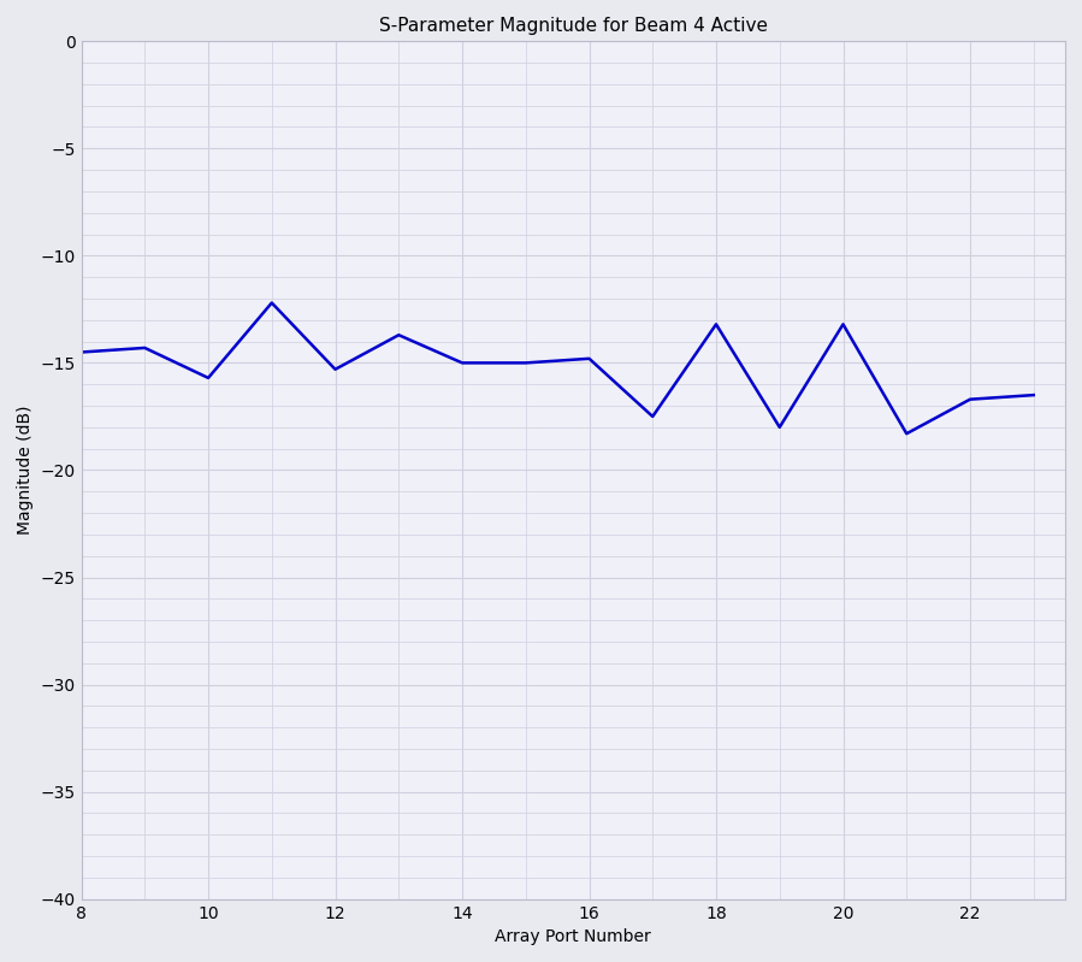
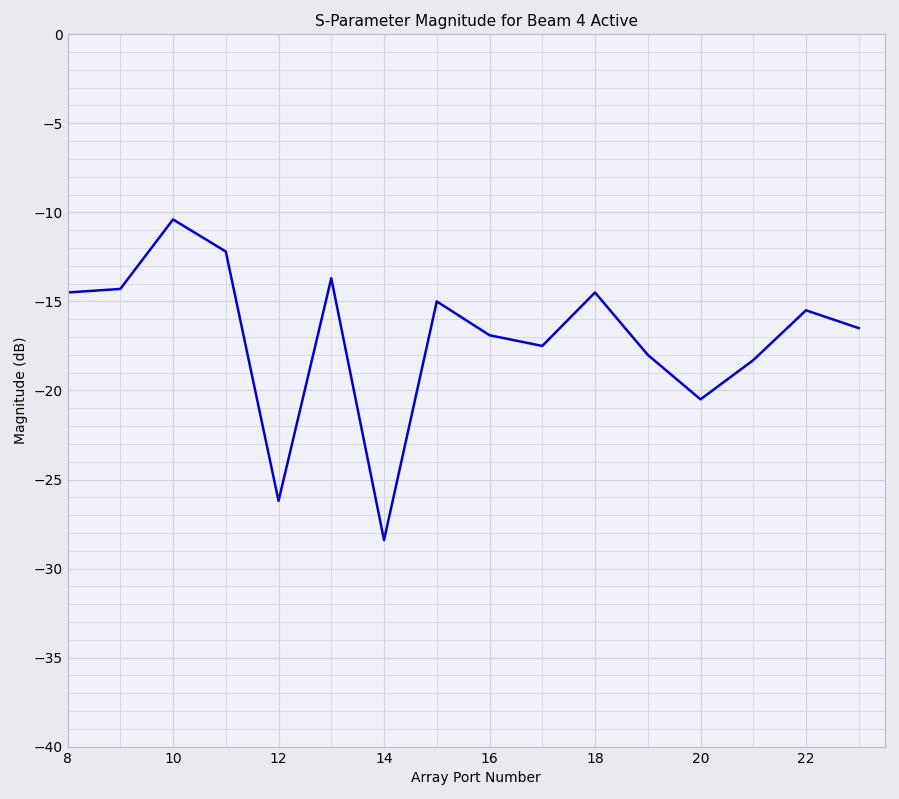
10: -15.7 -> -10.4
12: -15.3 -> -26.2
14: -15.0 -> -28.4
16: -14.8 -> -16.9
18: -13.2 -> -14.5
20: -13.2 -> -20.5
22: -16.7 -> -15.5
